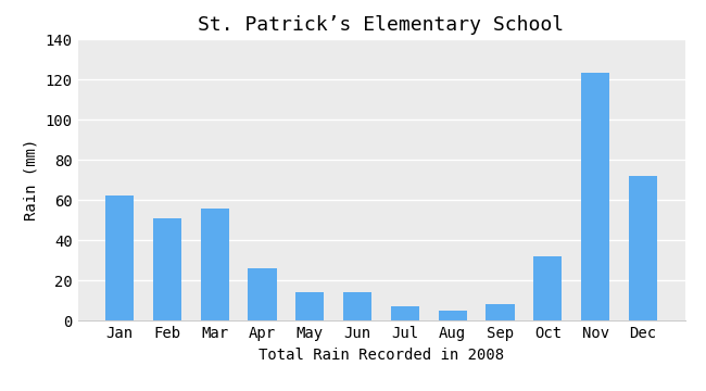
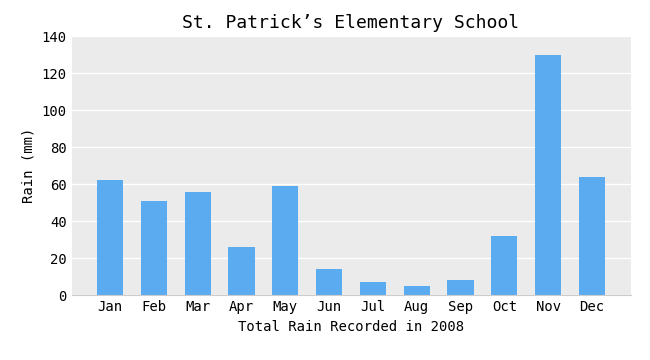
May: 14 -> 59
Nov: 123 -> 130
Dec: 72 -> 64
